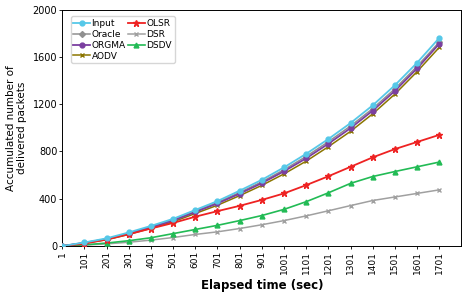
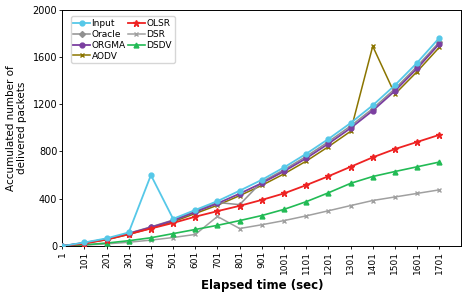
Input/401: 170 -> 600
DSR/701: 120 -> 250
Oracle/801: 450 -> 350
AODV/1401: 1120 -> 1690
